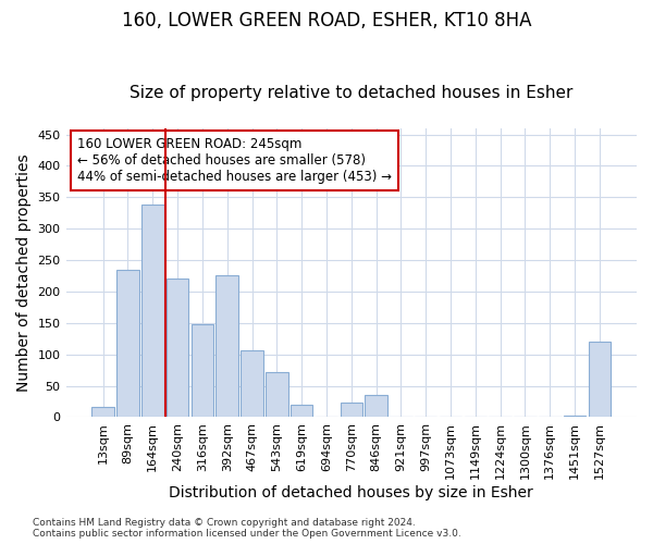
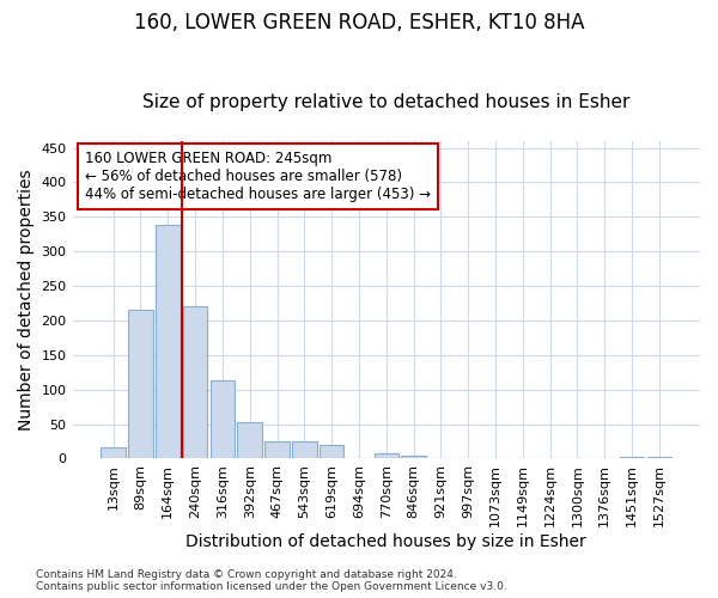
89sqm: 234 -> 215
316sqm: 148 -> 113
392sqm: 226 -> 53
467sqm: 106 -> 25
543sqm: 72 -> 25
770sqm: 24 -> 8
846sqm: 36 -> 5
1527sqm: 120 -> 2
